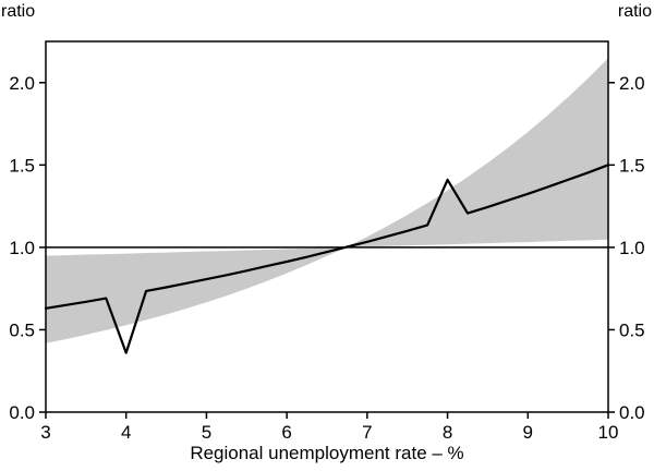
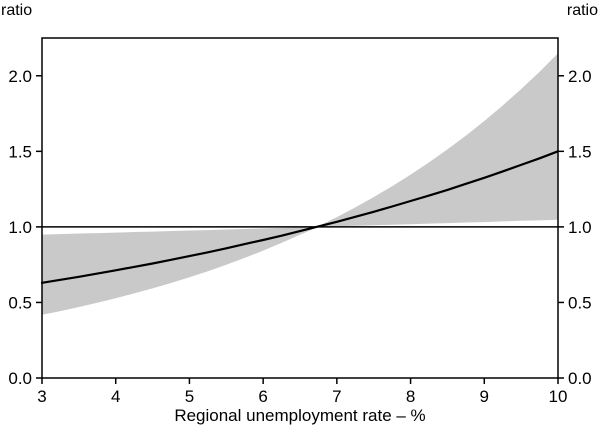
4: 0.36 -> 0.71
8: 1.41 -> 1.17
